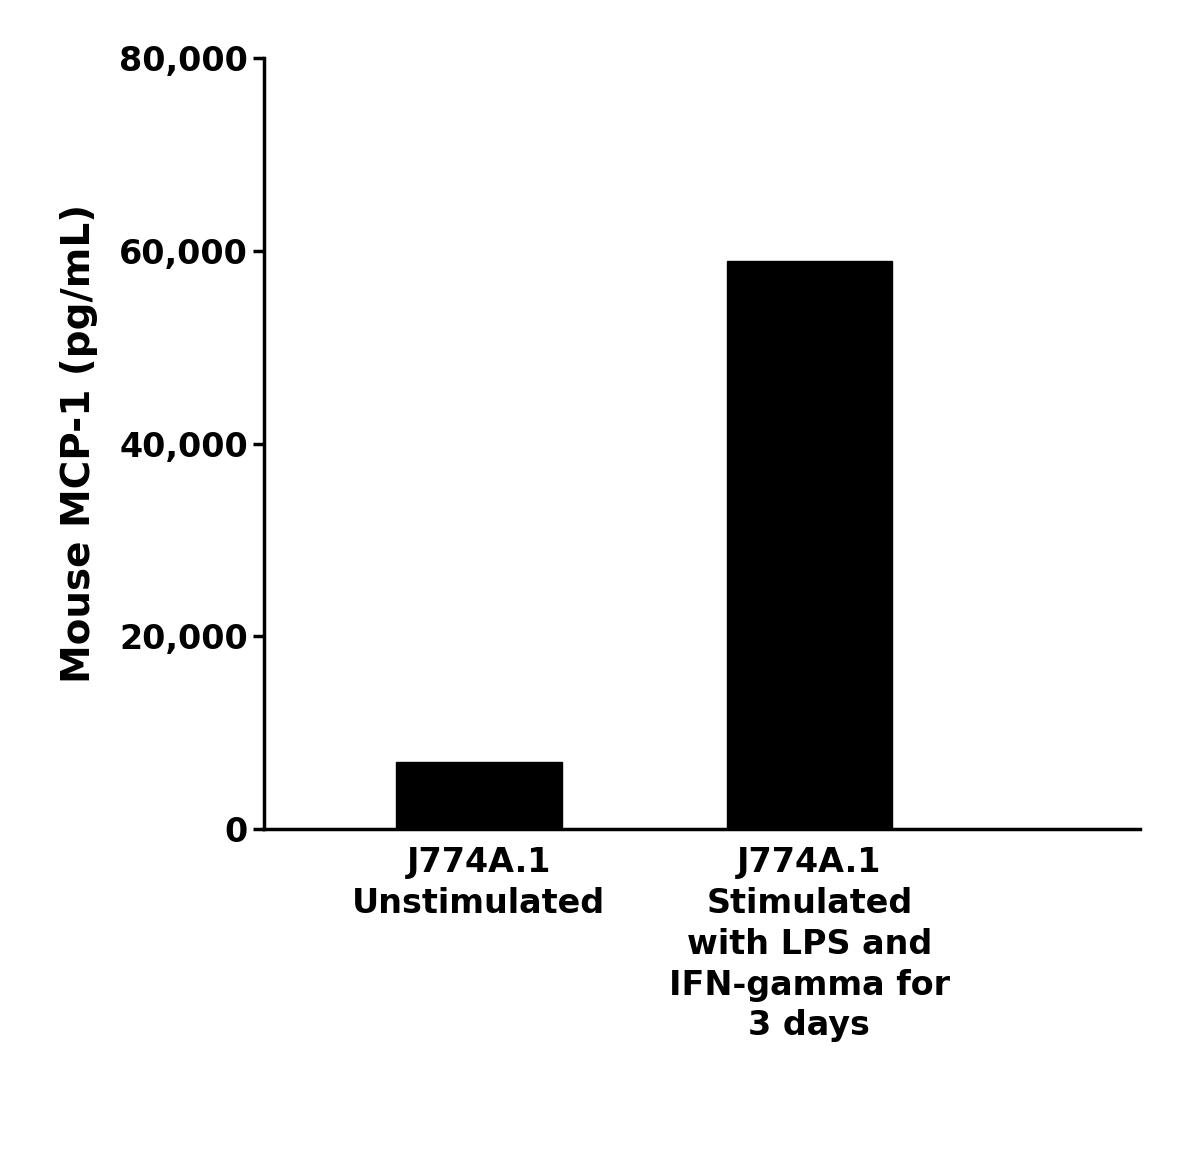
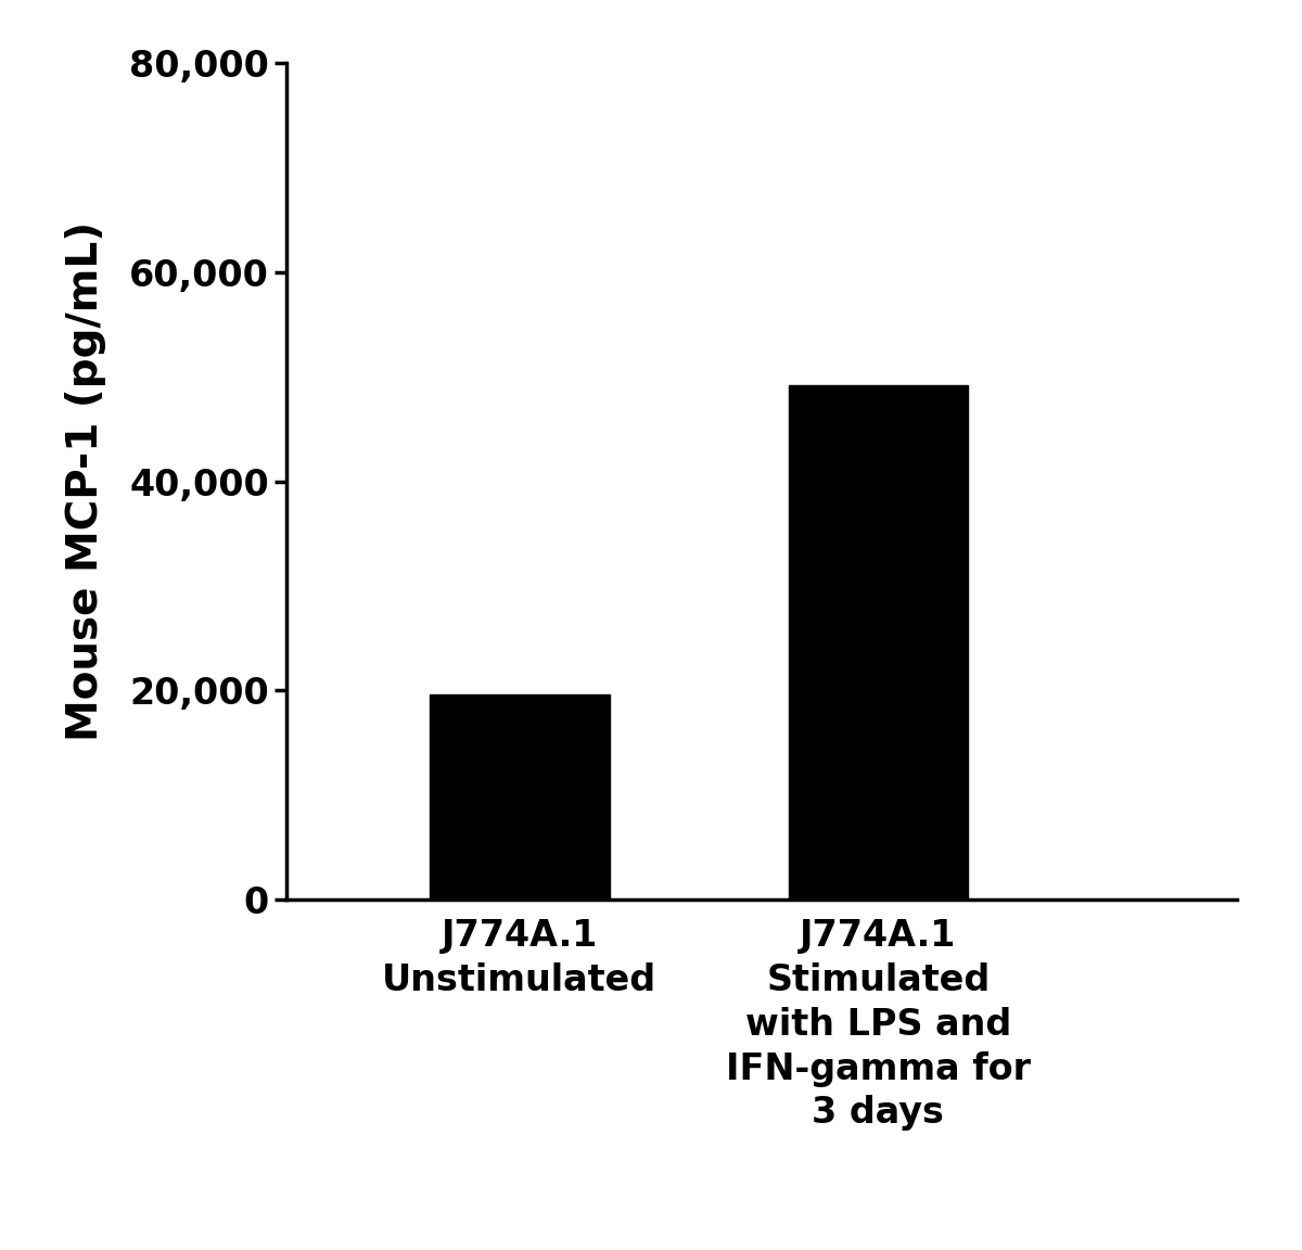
J774A.1 Unstimulated: 7,000 -> 19,600
J774A.1 Stimulated with LPS and IFN-gamma for 3 days: 58,900 -> 49,200
